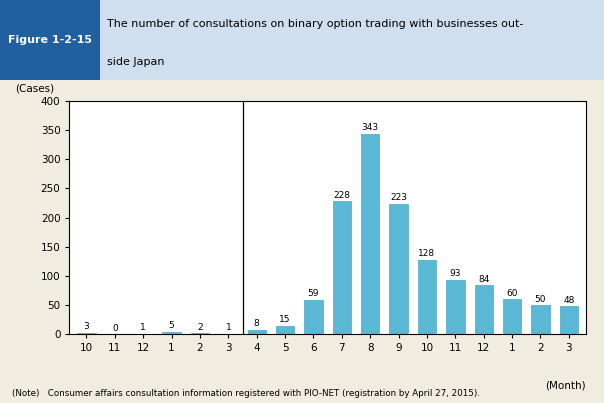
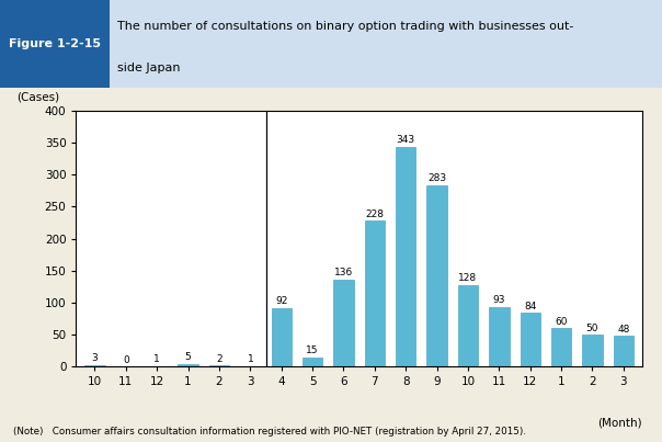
4: 8 -> 92
6: 59 -> 136
9: 223 -> 283
